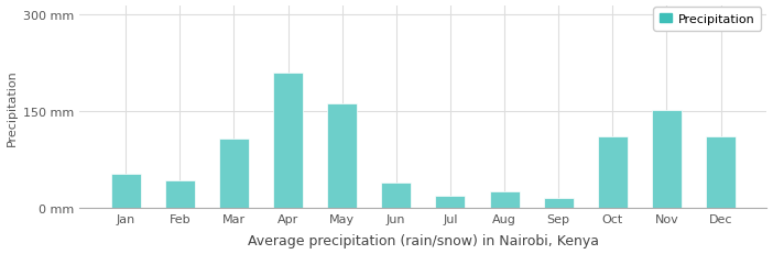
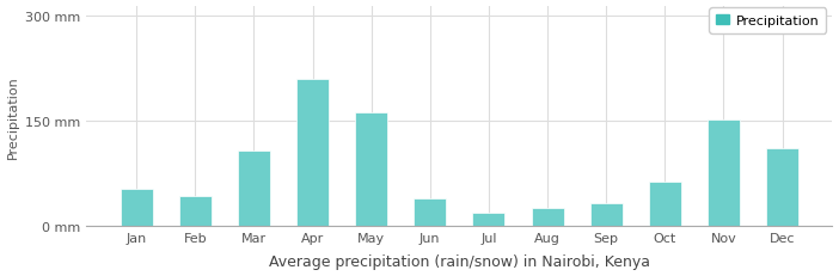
Sep: 16 mm -> 32 mm
Oct: 112 mm -> 63 mm
